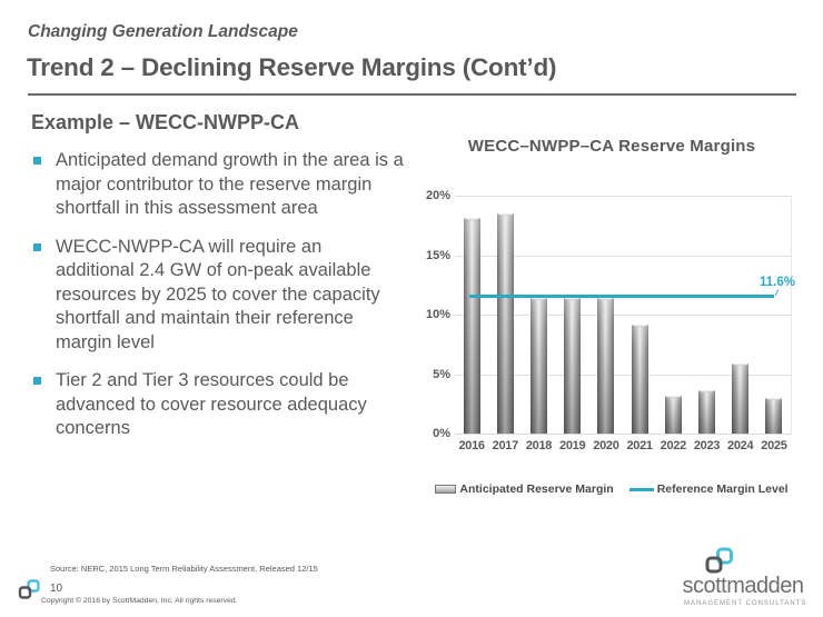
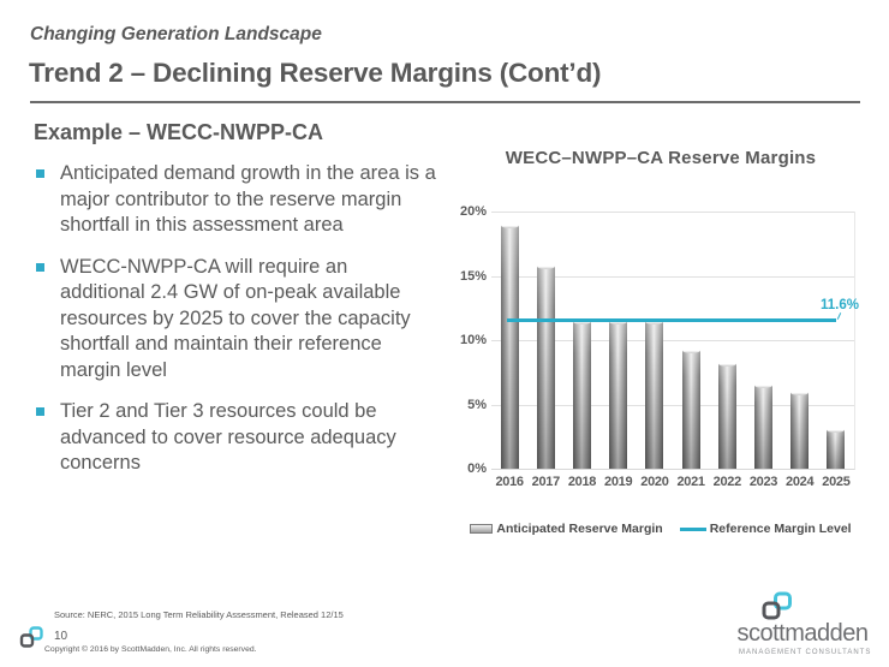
2016: 18.2% -> 19.0%
2017: 18.6% -> 15.8%
2022: 3.3% -> 8.2%
2023: 3.7% -> 6.5%
